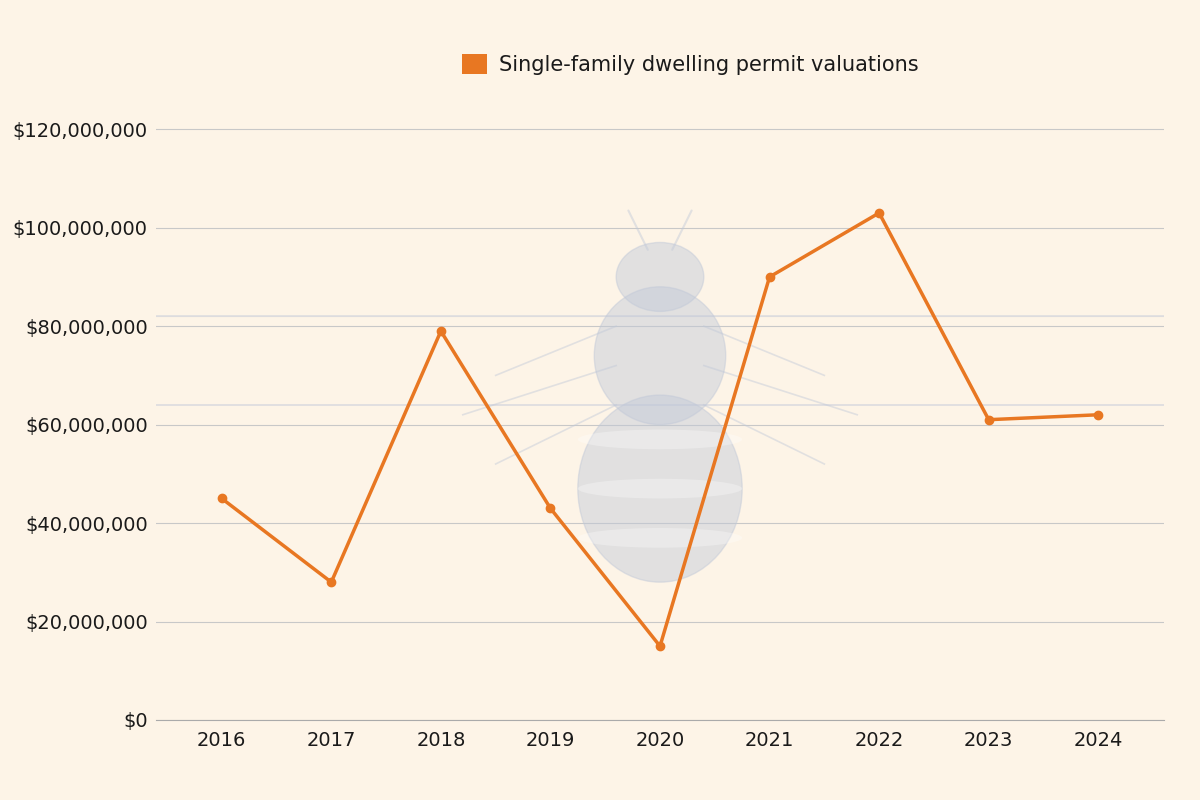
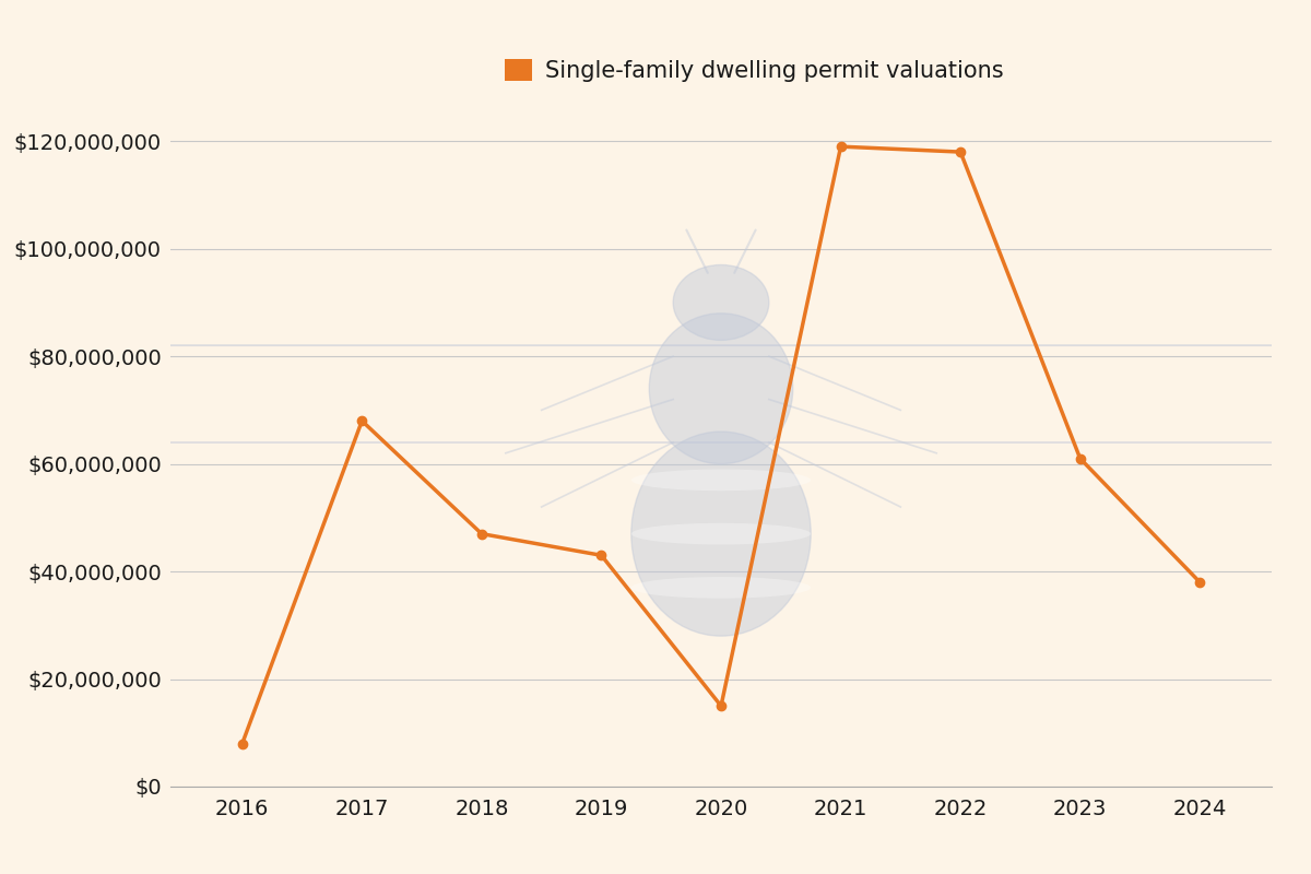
2016: $45,000,000 -> $8,000,000
2017: $28,000,000 -> $68,000,000
2018: $79,000,000 -> $47,000,000
2021: $90,000,000 -> $119,000,000
2022: $103,000,000 -> $118,000,000
2024: $62,000,000 -> $38,000,000
